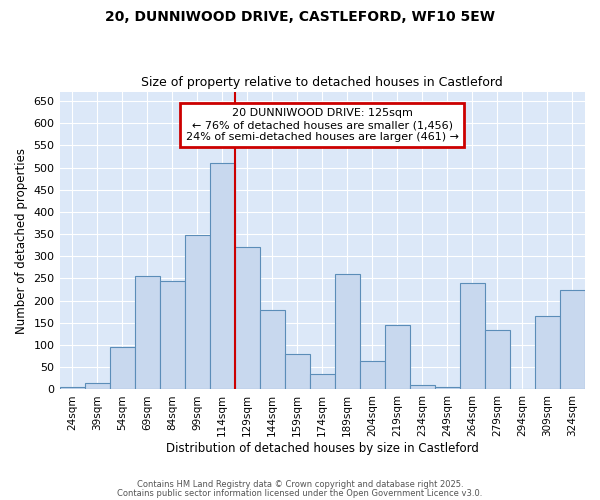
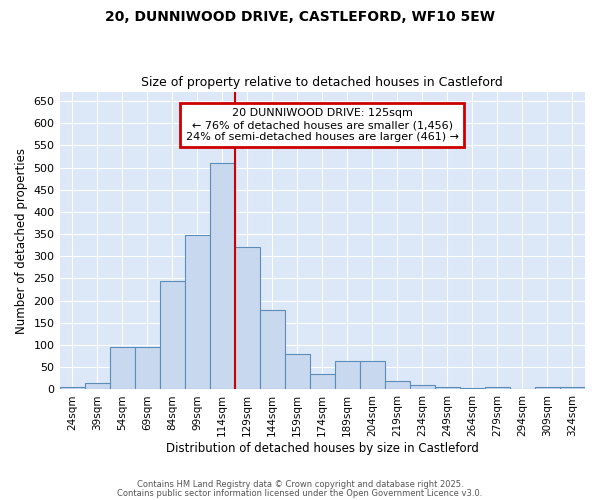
69sqm: 255 -> 95
189sqm: 260 -> 63
219sqm: 145 -> 18
264sqm: 240 -> 3
279sqm: 135 -> 5
309sqm: 165 -> 5
324sqm: 225 -> 5
